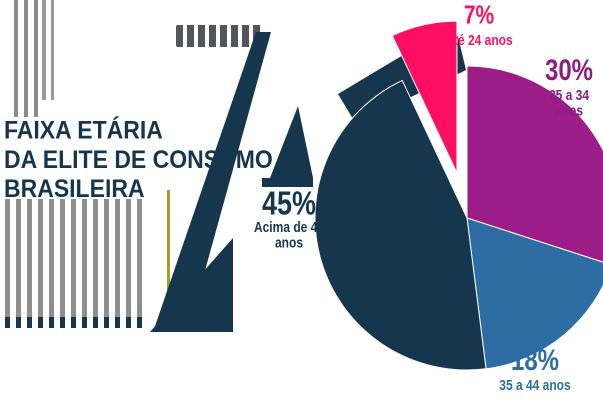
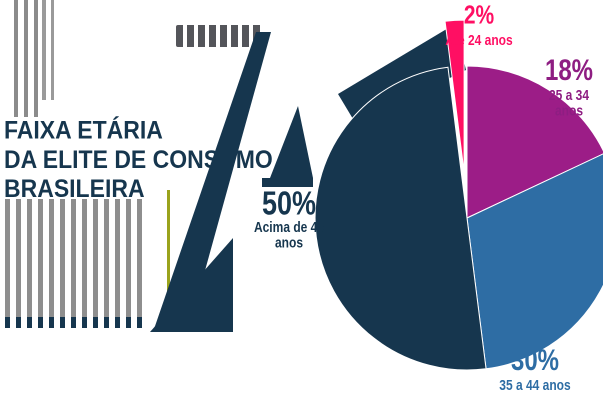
25 a 34 anos: 30% -> 18%
35 a 44 anos: 18% -> 30%
Acima de 45 anos: 45% -> 50%
Até 24 anos: 7% -> 2%
